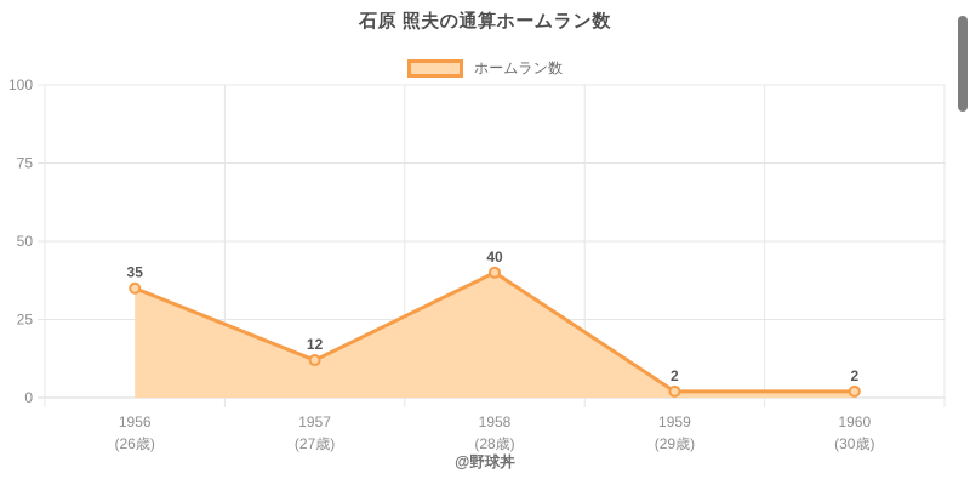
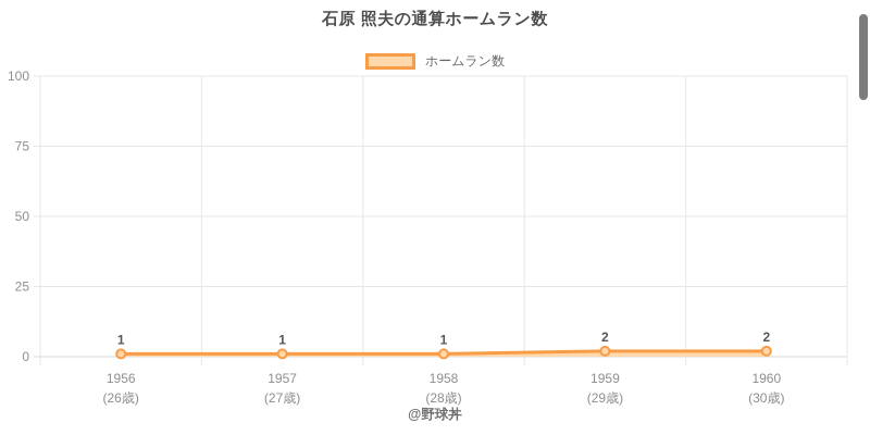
1956: 35 -> 1
1957: 12 -> 1
1958: 40 -> 1
